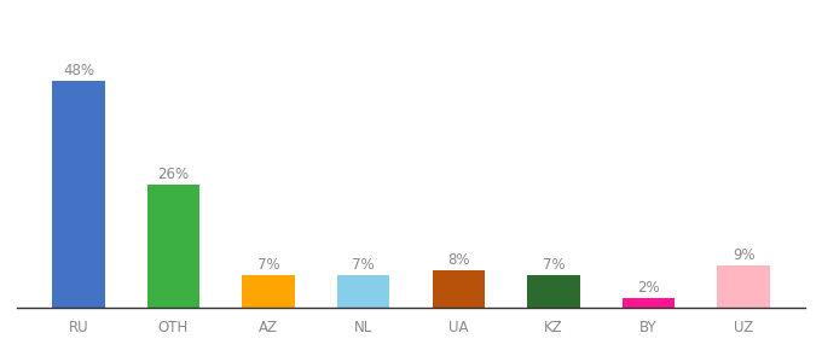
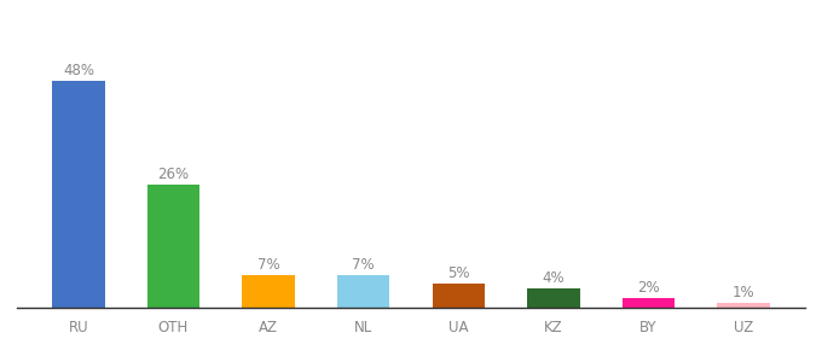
UA: 8% -> 5%
KZ: 7% -> 4%
UZ: 9% -> 1%
